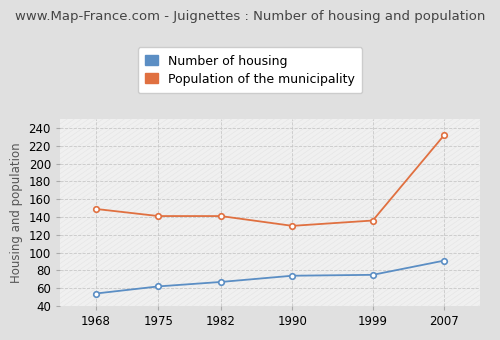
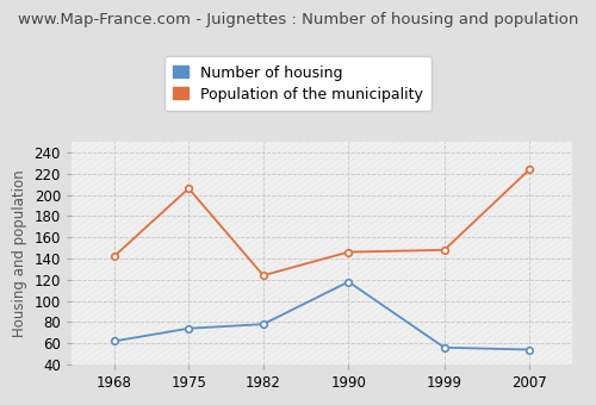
Number of housing/1968: 54 -> 62
Population of the municipality/1968: 149 -> 142
Number of housing/1975: 62 -> 74
Population of the municipality/1975: 141 -> 206
Number of housing/1982: 67 -> 78
Population of the municipality/1982: 141 -> 124
Number of housing/1990: 74 -> 118
Population of the municipality/1990: 130 -> 146
Number of housing/1999: 75 -> 56
Population of the municipality/1999: 136 -> 148
Number of housing/2007: 91 -> 54
Population of the municipality/2007: 232 -> 224
